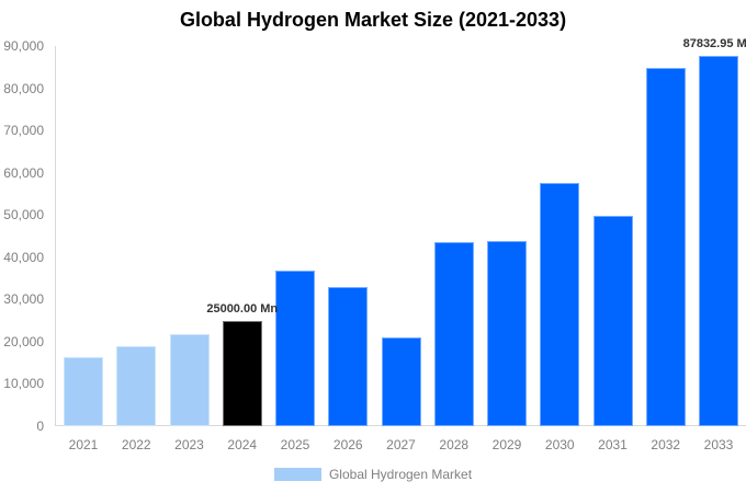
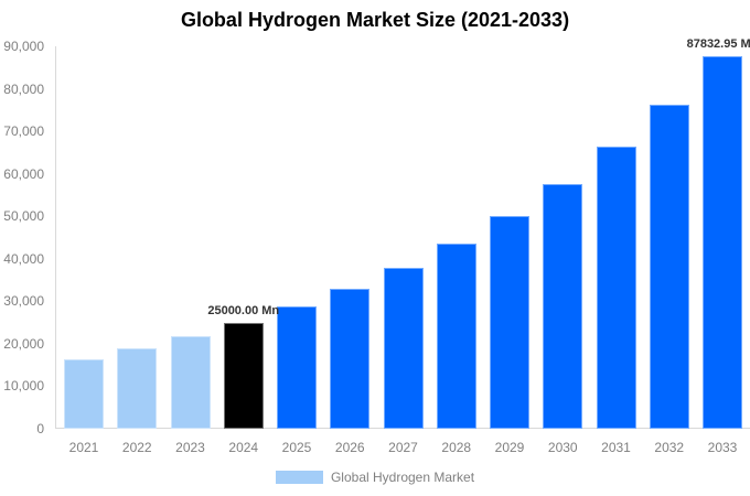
2025: 37000 -> 29000
2027: 21000 -> 38000
2029: 44000 -> 50000
2031: 50000 -> 66000
2032: 85000 -> 76000
